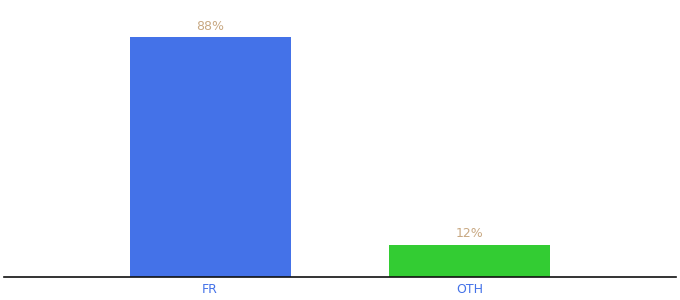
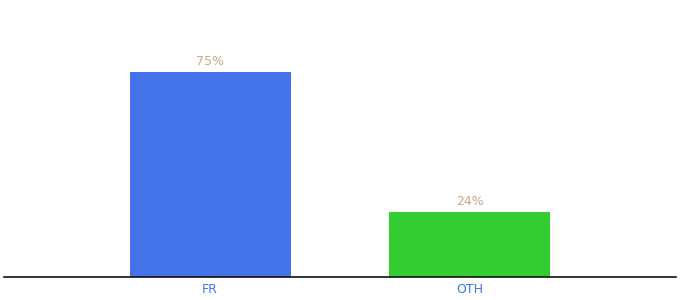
FR: 88% -> 75%
OTH: 12% -> 24%
